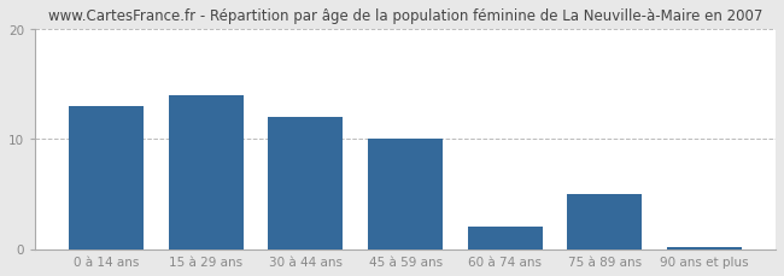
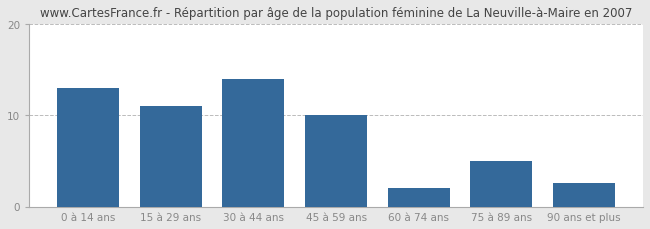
15 à 29 ans: 14.0 -> 11.0
30 à 44 ans: 12.0 -> 14.0
90 ans et plus: 0.2 -> 2.6
